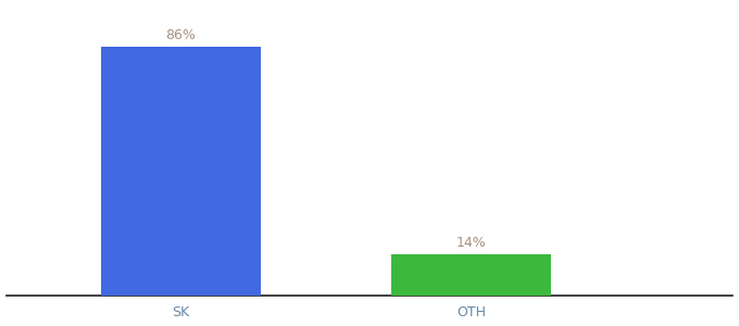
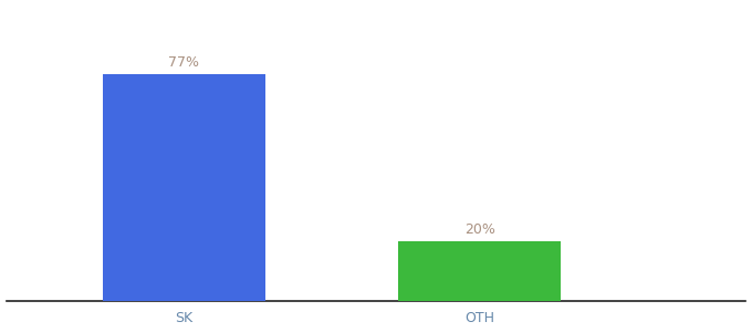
SK: 86% -> 77%
OTH: 14% -> 20%
